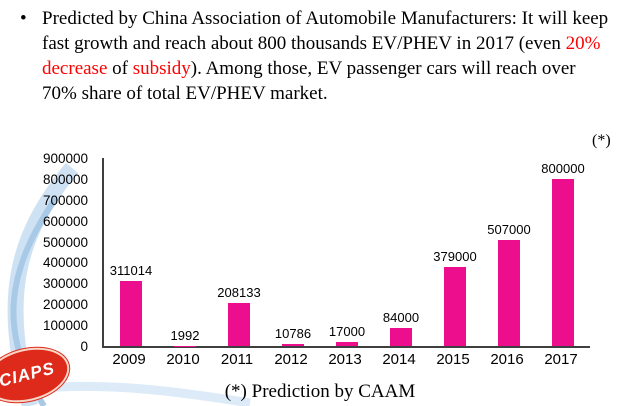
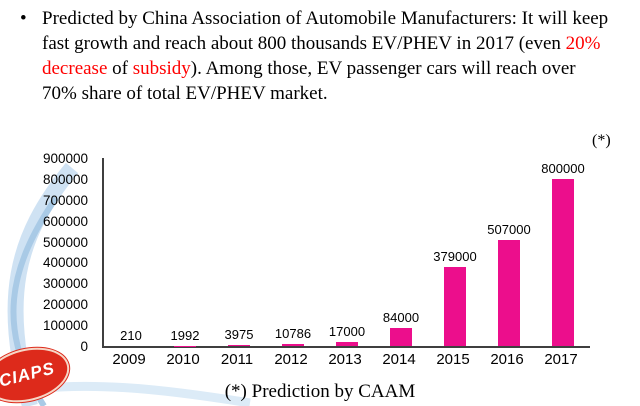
2009: 311014 -> 210
2011: 208133 -> 3975
